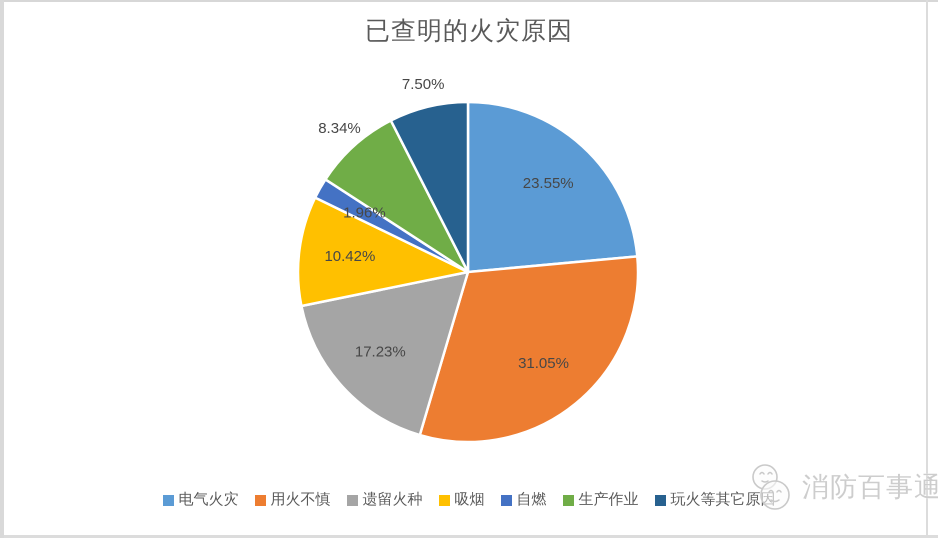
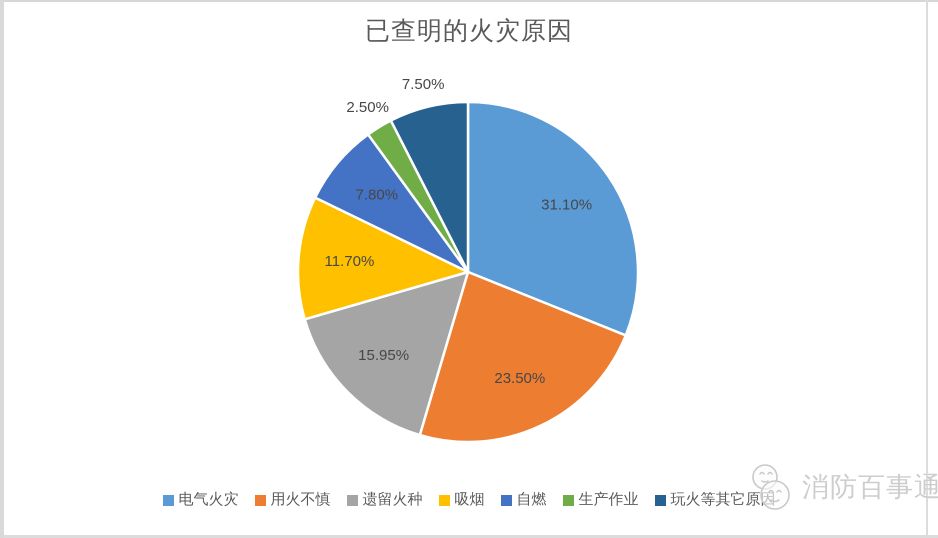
电气火灾: 23.55% -> 31.10%
用火不慎: 31.05% -> 23.50%
遗留火种: 17.23% -> 15.95%
吸烟: 10.42% -> 11.70%
自燃: 1.96% -> 7.80%
生产作业: 8.34% -> 2.50%
